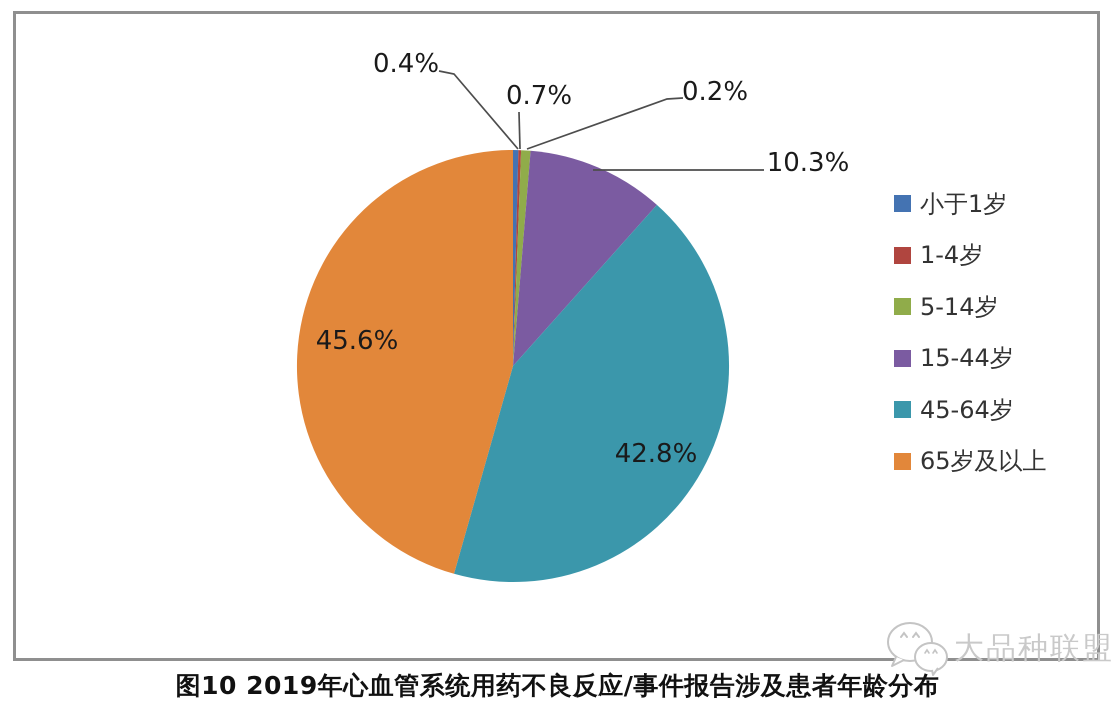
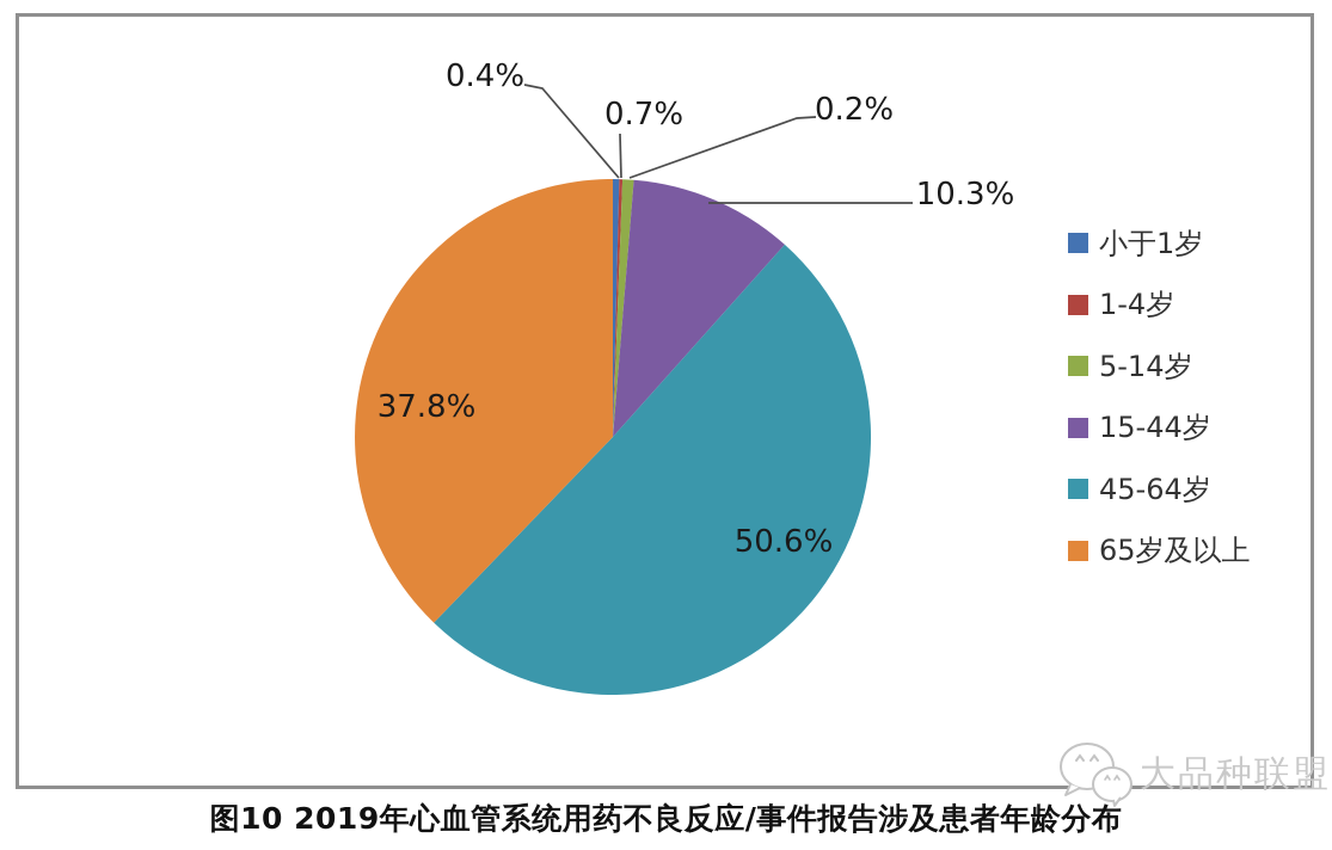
45-64岁: 42.8% -> 50.6%
65岁及以上: 45.6% -> 37.8%
